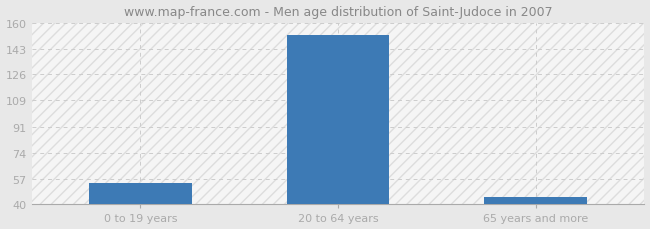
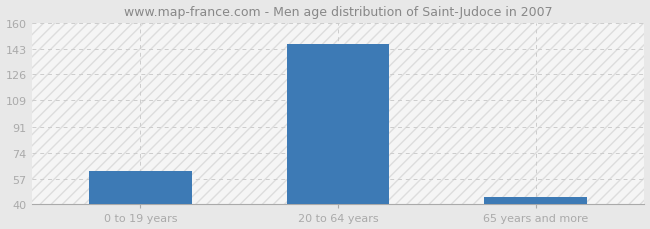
0 to 19 years: 54 -> 62
20 to 64 years: 152 -> 146
